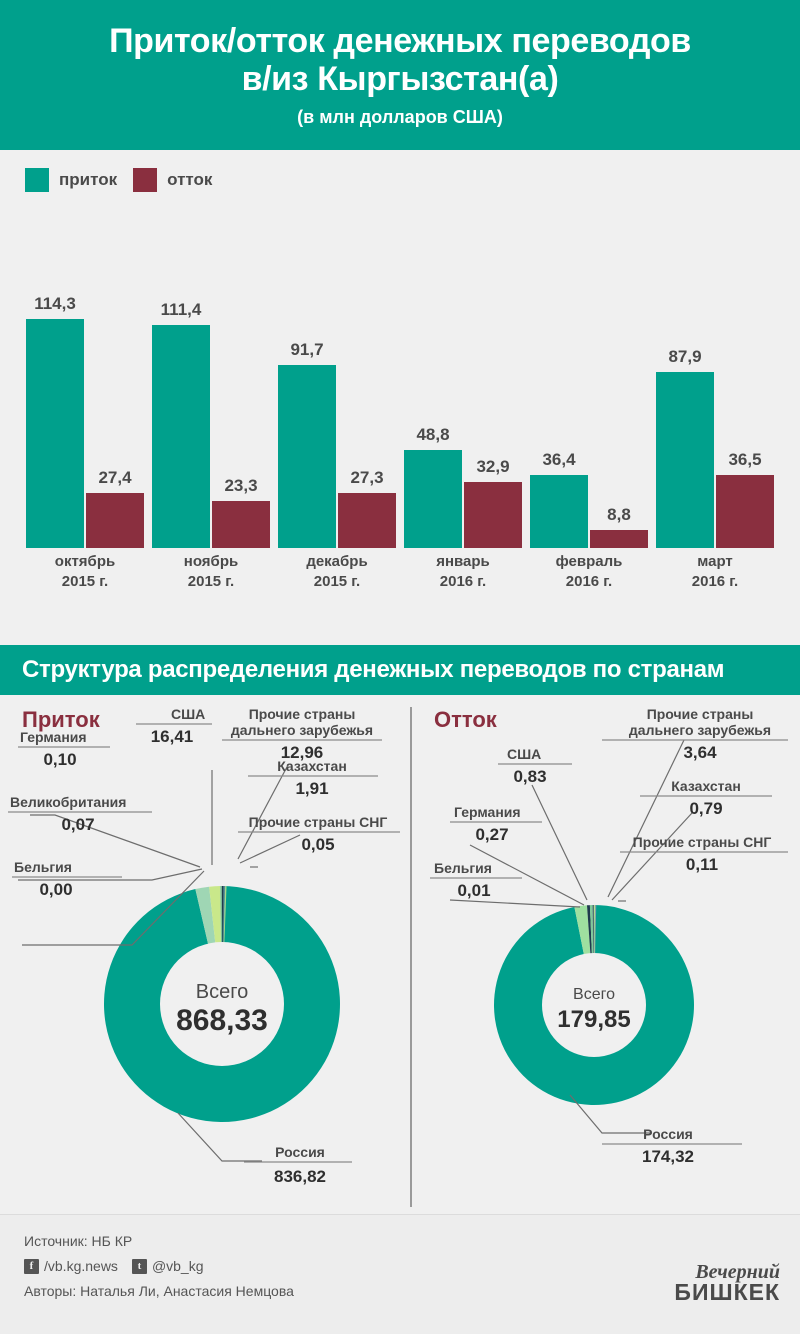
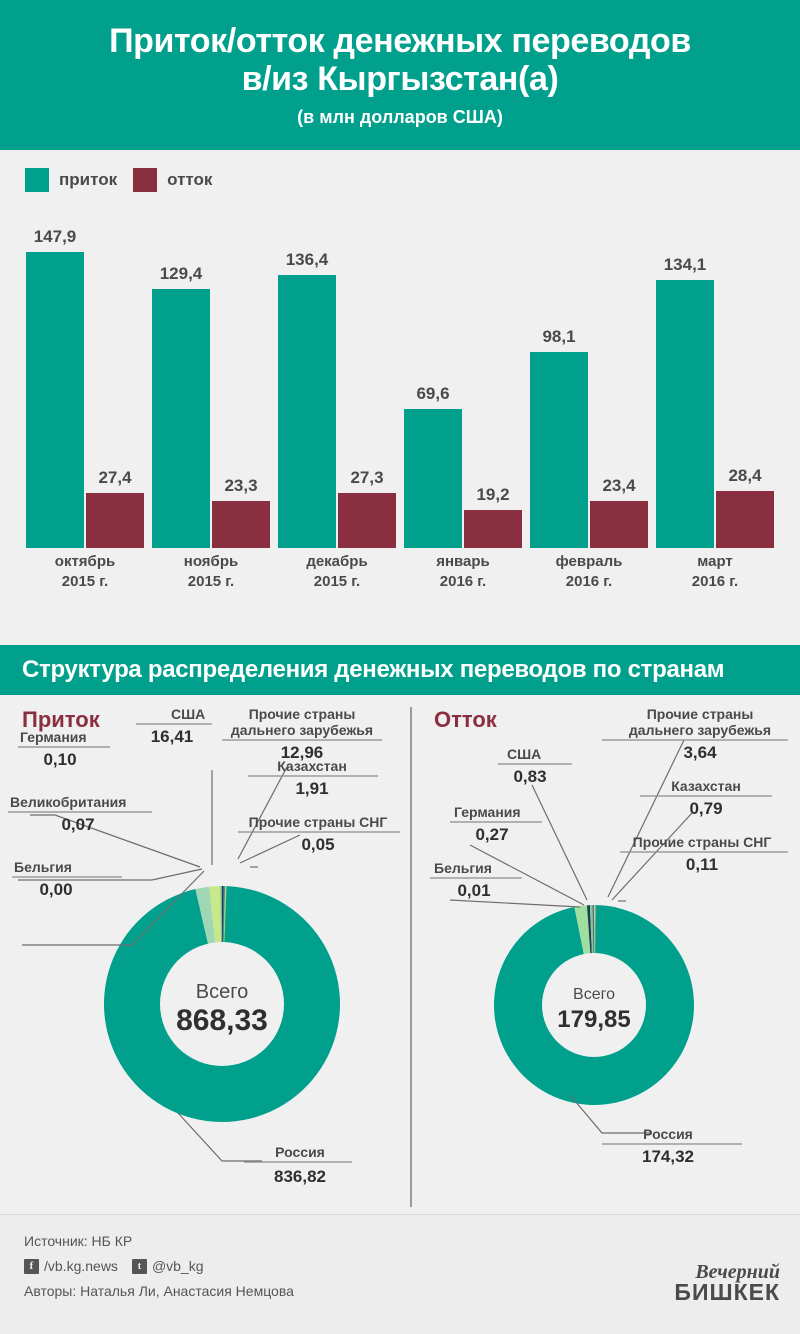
Приток/отток денежных переводов в/из Кыргызстан(а)/приток/октябрь 2015 г.: 114,3 -> 147,9
Приток/отток денежных переводов в/из Кыргызстан(а)/приток/ноябрь 2015 г.: 111,4 -> 129,4
Приток/отток денежных переводов в/из Кыргызстан(а)/приток/декабрь 2015 г.: 91,7 -> 136,4
Приток/отток денежных переводов в/из Кыргызстан(а)/приток/январь 2016 г.: 48,8 -> 69,6
Приток/отток денежных переводов в/из Кыргызстан(а)/отток/январь 2016 г.: 32,9 -> 19,2
Приток/отток денежных переводов в/из Кыргызстан(а)/приток/февраль 2016 г.: 36,4 -> 98,1
Приток/отток денежных переводов в/из Кыргызстан(а)/отток/февраль 2016 г.: 8,8 -> 23,4
Приток/отток денежных переводов в/из Кыргызстан(а)/приток/март 2016 г.: 87,9 -> 134,1
Приток/отток денежных переводов в/из Кыргызстан(а)/отток/март 2016 г.: 36,5 -> 28,4
